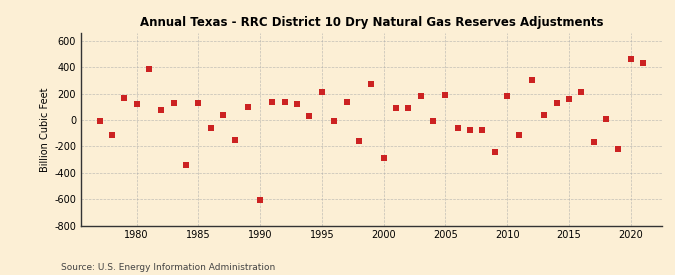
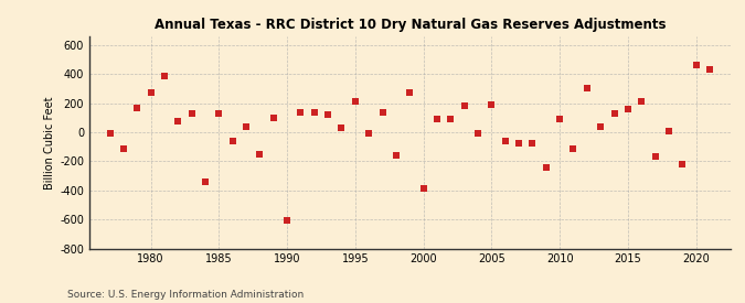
1980: 120 -> 270
2000: -290 -> -390
2010: 180 -> 90
